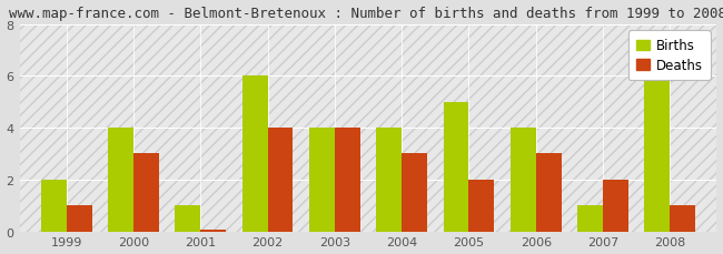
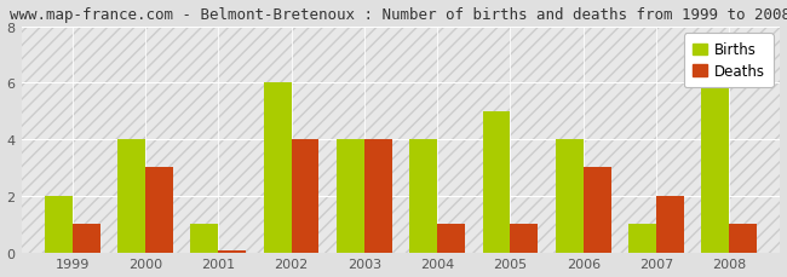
Deaths/2004: 3.00 -> 1.00
Deaths/2005: 2.00 -> 1.00
